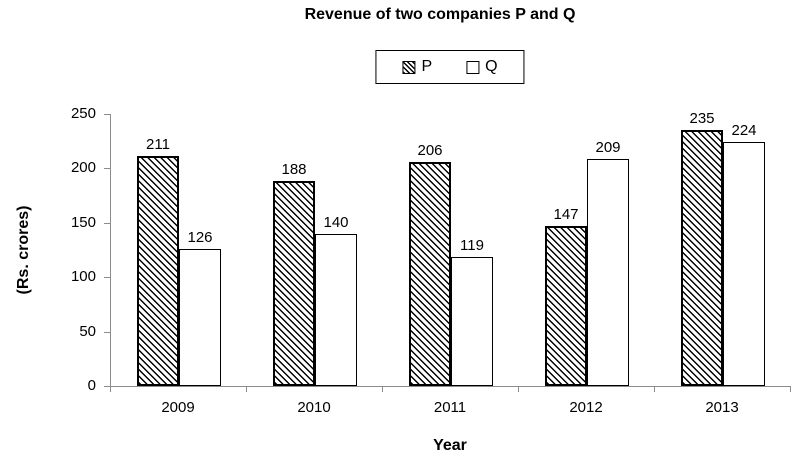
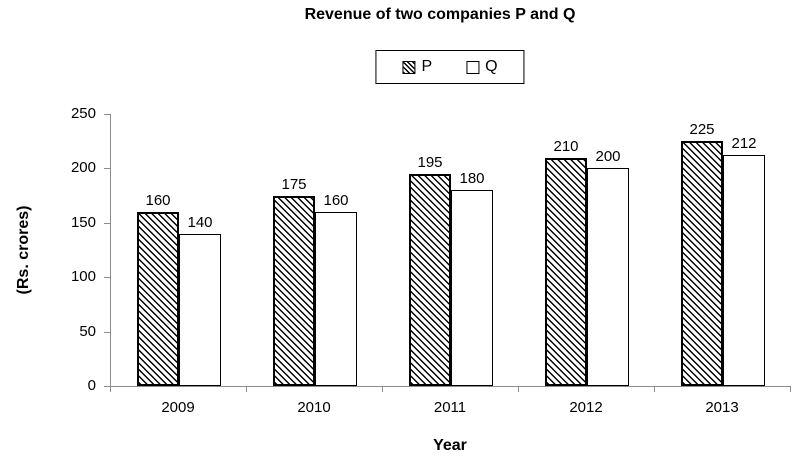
P/2009: 211 -> 160
Q/2009: 126 -> 140
P/2010: 188 -> 175
Q/2010: 140 -> 160
P/2011: 206 -> 195
Q/2011: 119 -> 180
P/2012: 147 -> 210
Q/2012: 209 -> 200
P/2013: 235 -> 225
Q/2013: 224 -> 212
